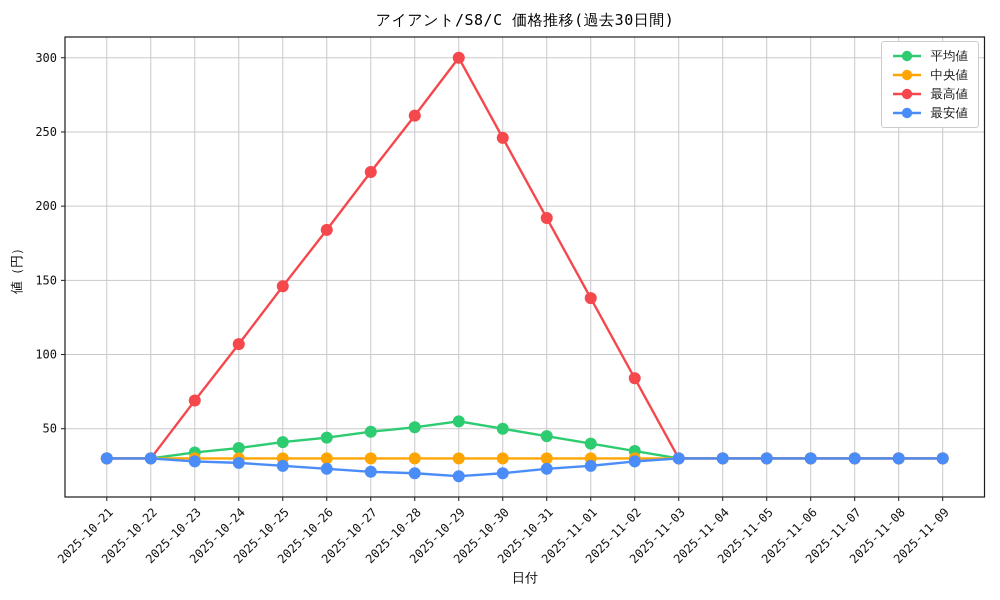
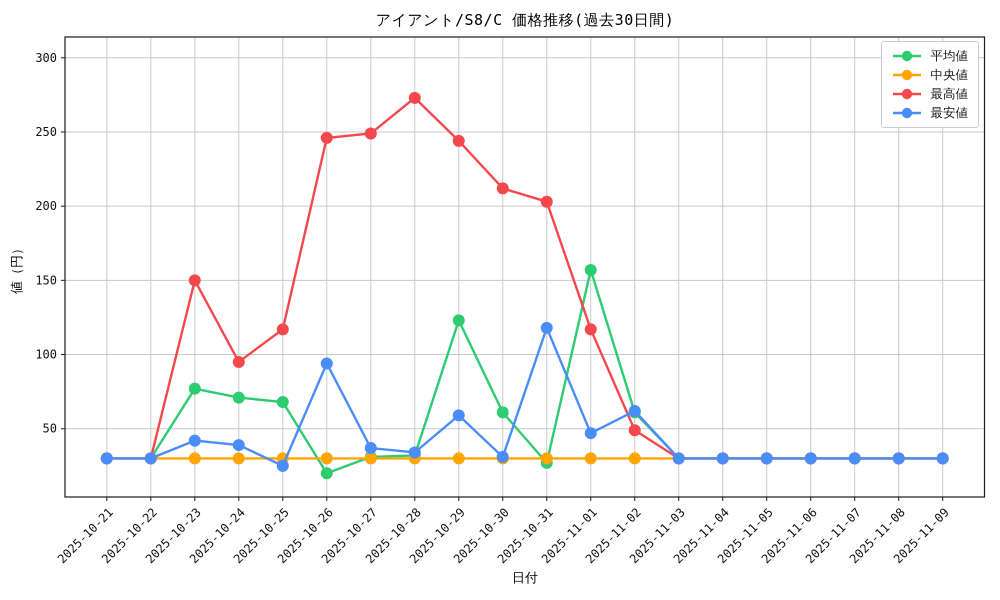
平均値/2025-10-23: 34 -> 77
最高値/2025-10-23: 69 -> 150
最安値/2025-10-23: 28 -> 42
平均値/2025-10-24: 37 -> 71
最高値/2025-10-24: 107 -> 95
最安値/2025-10-24: 27 -> 39
平均値/2025-10-25: 41 -> 68
最高値/2025-10-25: 146 -> 117
平均値/2025-10-26: 44 -> 20
最高値/2025-10-26: 184 -> 246
最安値/2025-10-26: 23 -> 94
平均値/2025-10-27: 48 -> 31
最高値/2025-10-27: 223 -> 249
最安値/2025-10-27: 21 -> 37
平均値/2025-10-28: 51 -> 32
最高値/2025-10-28: 261 -> 273
最安値/2025-10-28: 20 -> 34
平均値/2025-10-29: 55 -> 123
最高値/2025-10-29: 300 -> 244
最安値/2025-10-29: 18 -> 59
平均値/2025-10-30: 50 -> 61
最高値/2025-10-30: 246 -> 212
最安値/2025-10-30: 20 -> 31
平均値/2025-10-31: 45 -> 27
最高値/2025-10-31: 192 -> 203
最安値/2025-10-31: 23 -> 118
平均値/2025-11-01: 40 -> 157
最高値/2025-11-01: 138 -> 117
最安値/2025-11-01: 25 -> 47
平均値/2025-11-02: 35 -> 61
最高値/2025-11-02: 84 -> 49
最安値/2025-11-02: 28 -> 62
